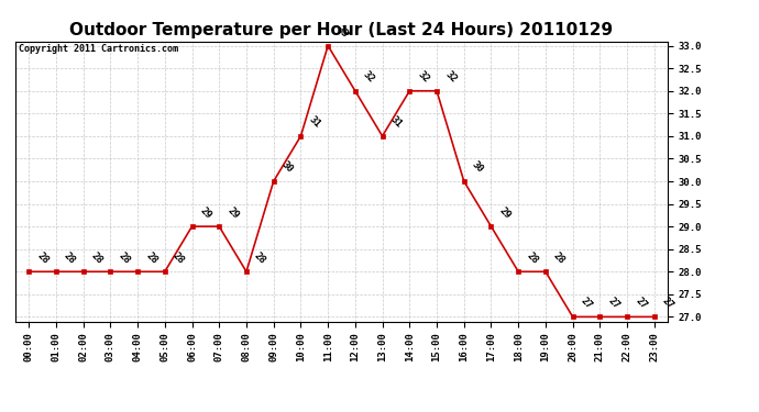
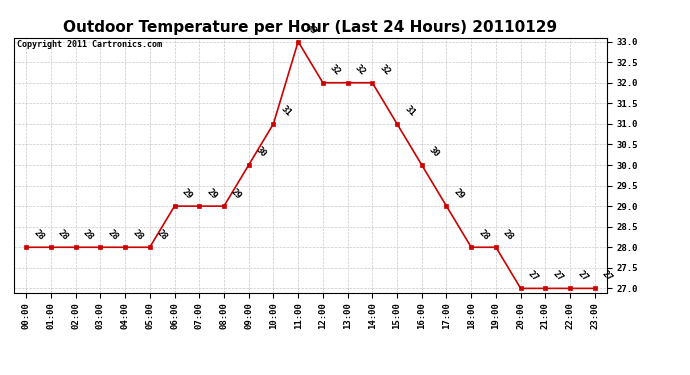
08:00: 28 -> 29
13:00: 31 -> 32
15:00: 32 -> 31
